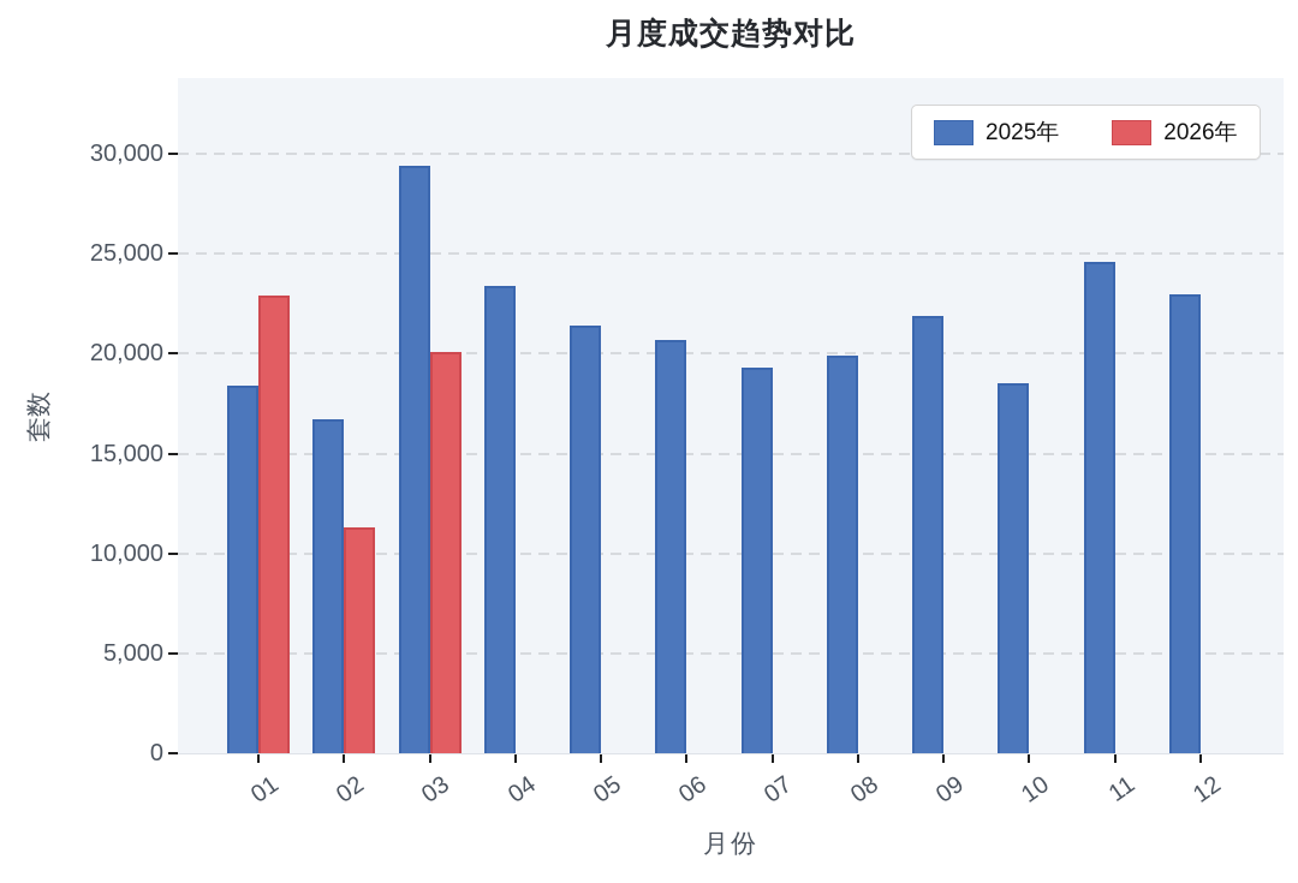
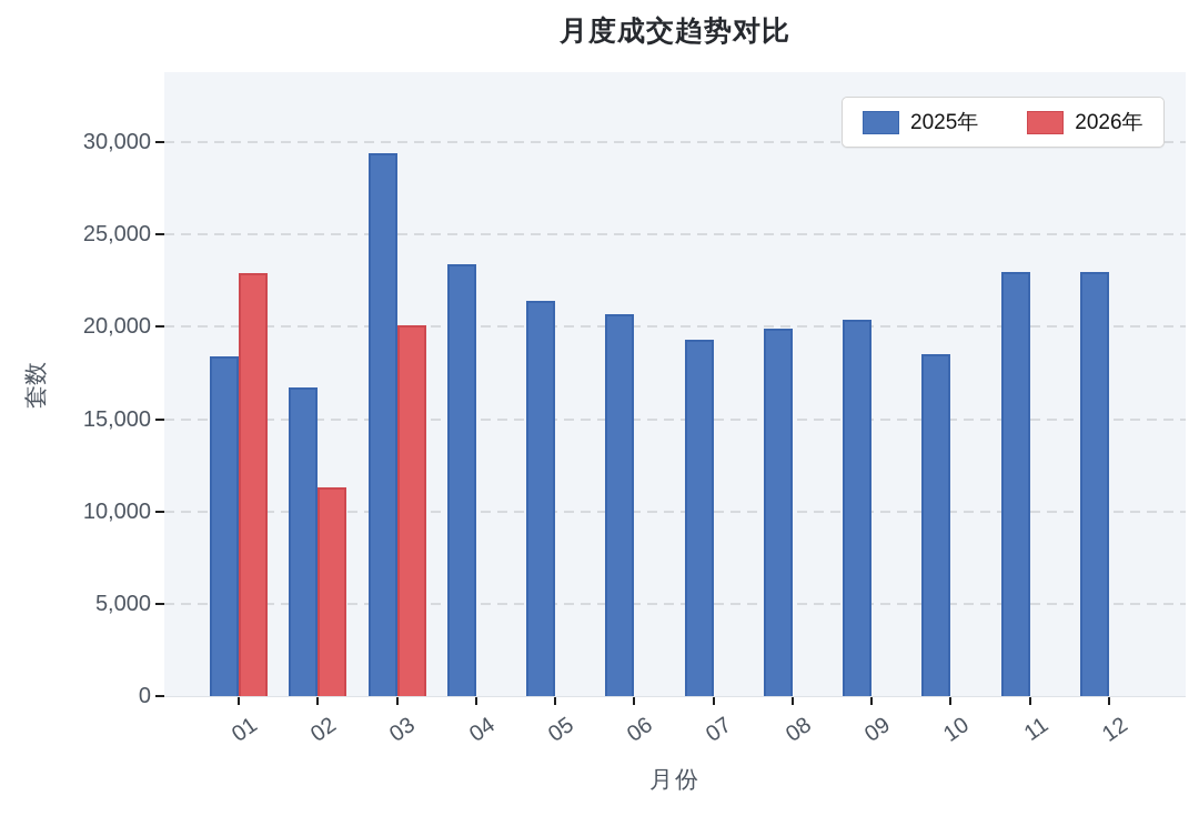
2025年/09: 21900 -> 20400
2025年/11: 24600 -> 23000
